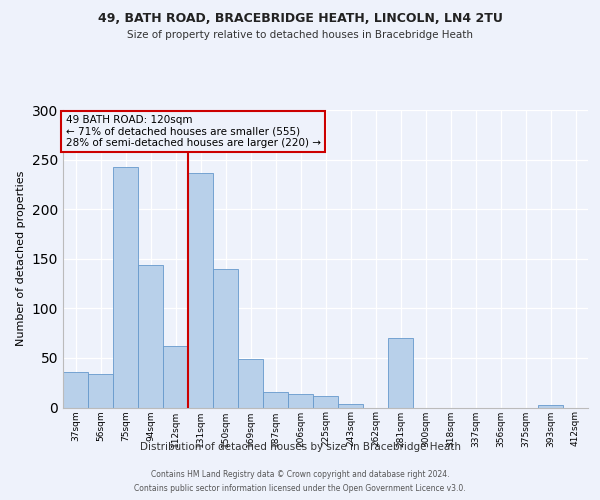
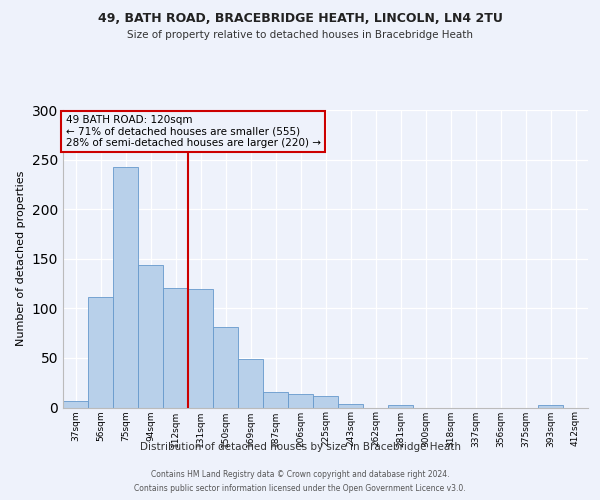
37sqm: 36 -> 7
56sqm: 34 -> 111
112sqm: 62 -> 121
131sqm: 236 -> 120
150sqm: 140 -> 81
281sqm: 70 -> 3
